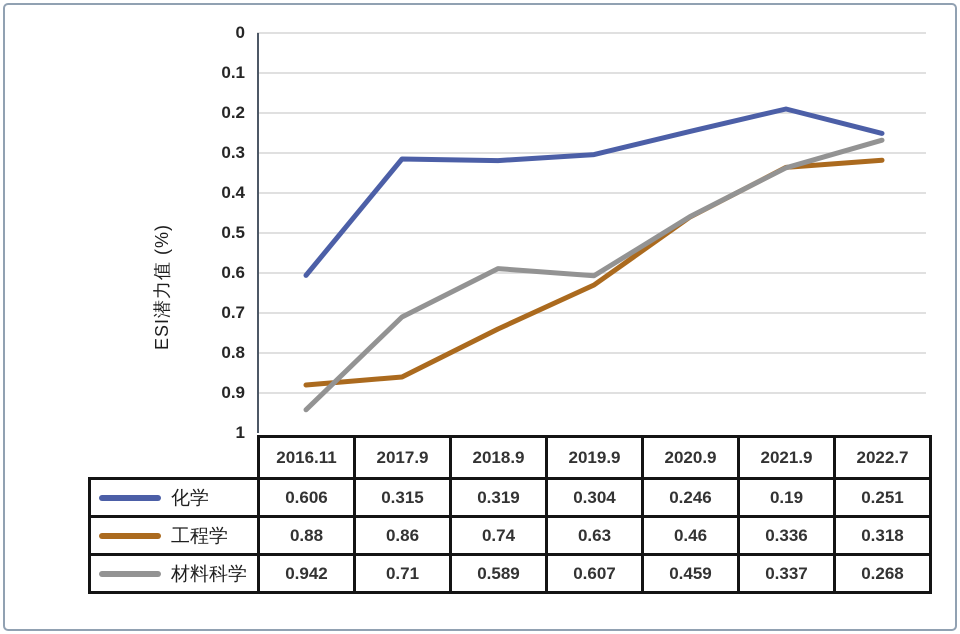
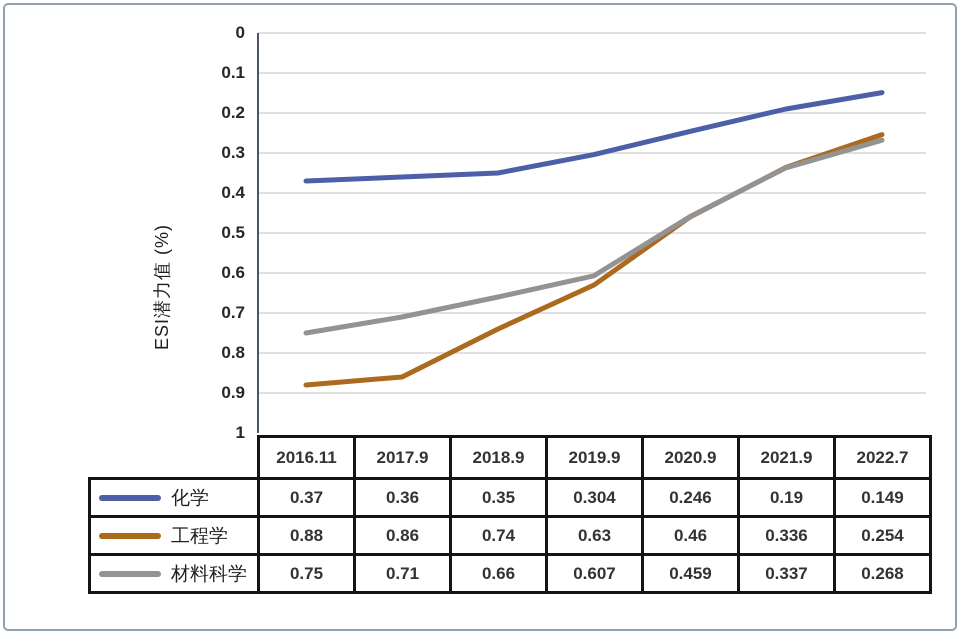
化学/2016.11: 0.606 -> 0.37
材料科学/2016.11: 0.942 -> 0.75
化学/2017.9: 0.315 -> 0.36
化学/2018.9: 0.319 -> 0.35
材料科学/2018.9: 0.589 -> 0.66
化学/2022.7: 0.251 -> 0.149
工程学/2022.7: 0.318 -> 0.254
